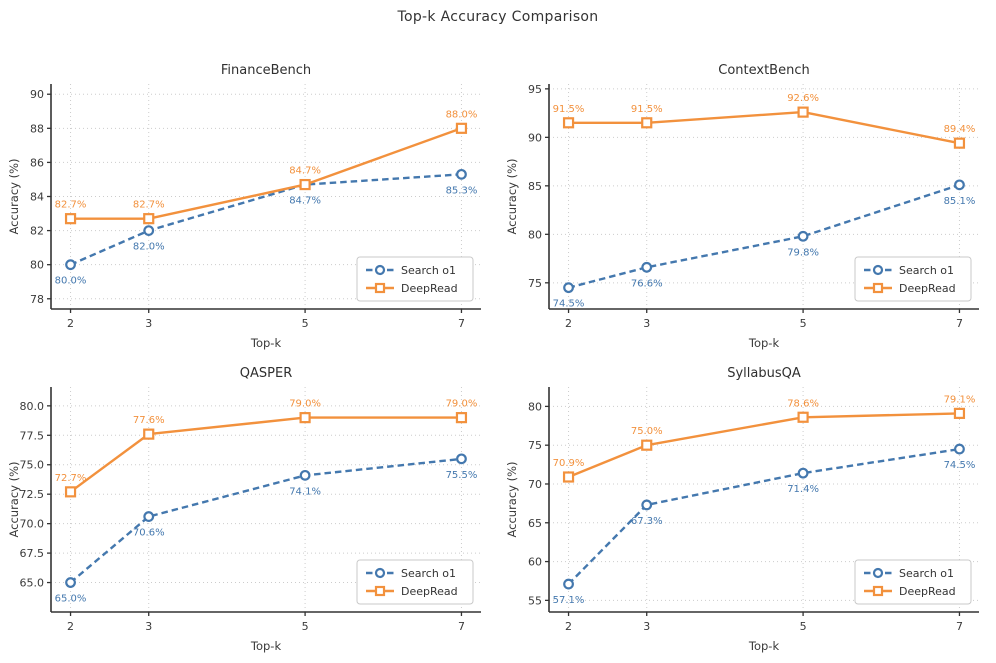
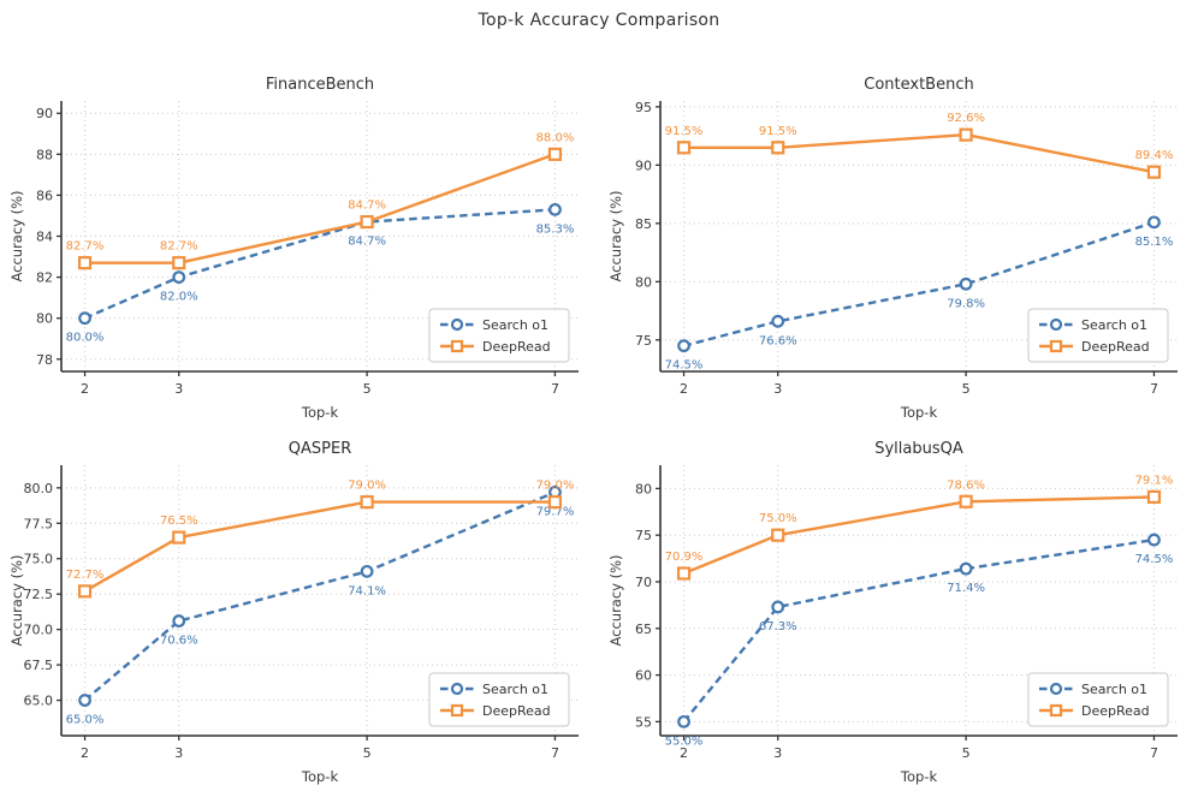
QASPER/DeepRead/3: 77.6% -> 76.5%
QASPER/Search o1/7: 75.5% -> 79.7%
SyllabusQA/Search o1/2: 57.1% -> 55.0%
